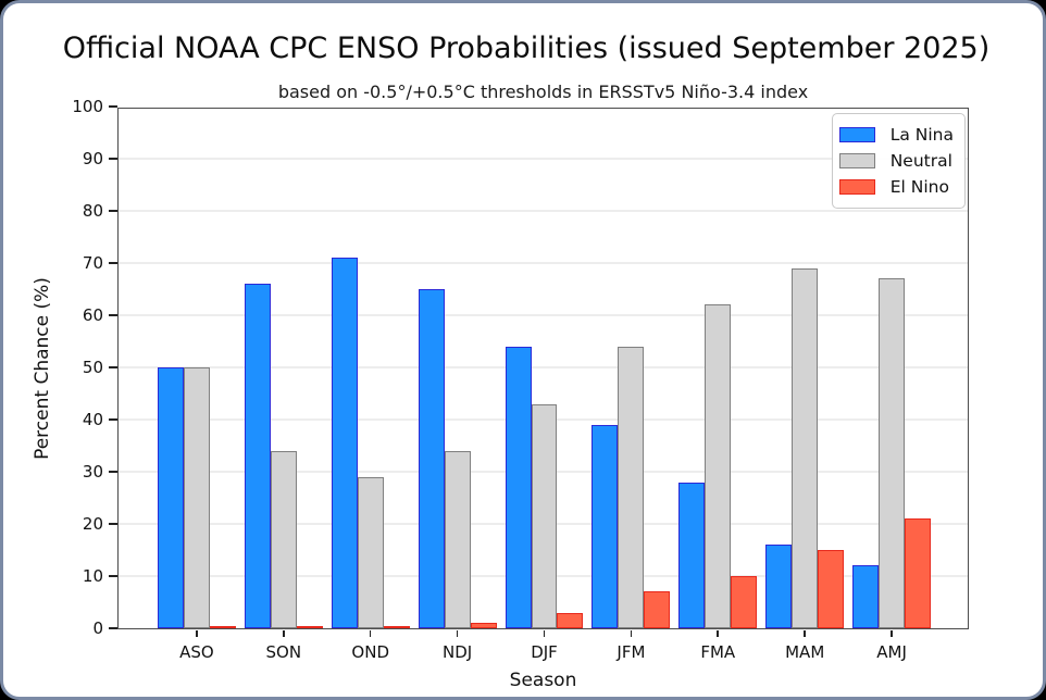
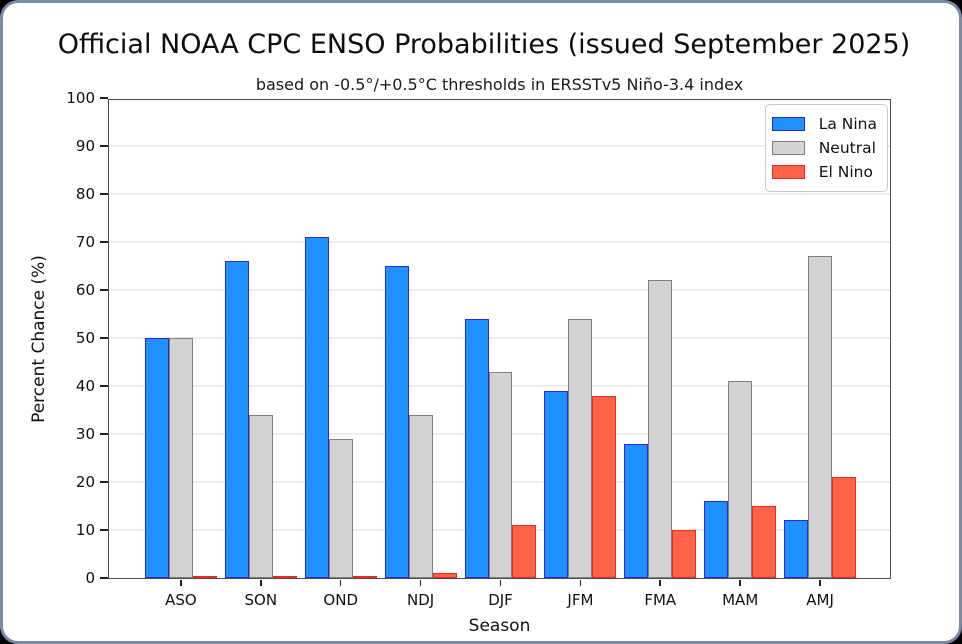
El Nino/DJF: 3 -> 11
El Nino/JFM: 7 -> 38
Neutral/MAM: 69 -> 41
